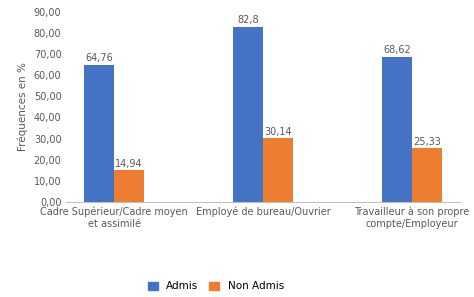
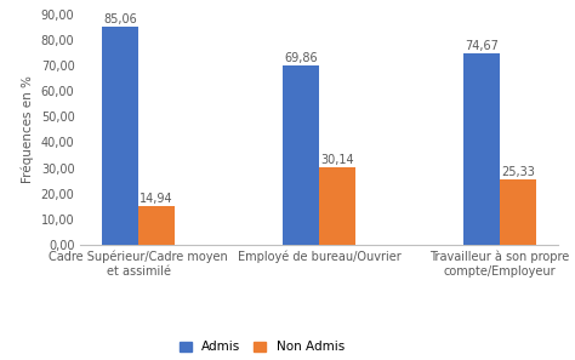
Admis/Cadre Supérieur/Cadre moyen et assimilé: 64,76 -> 85,06
Admis/Employé de bureau/Ouvrier: 82,8 -> 69,86
Admis/Travailleur à son propre compte/Employeur: 68,62 -> 74,67
